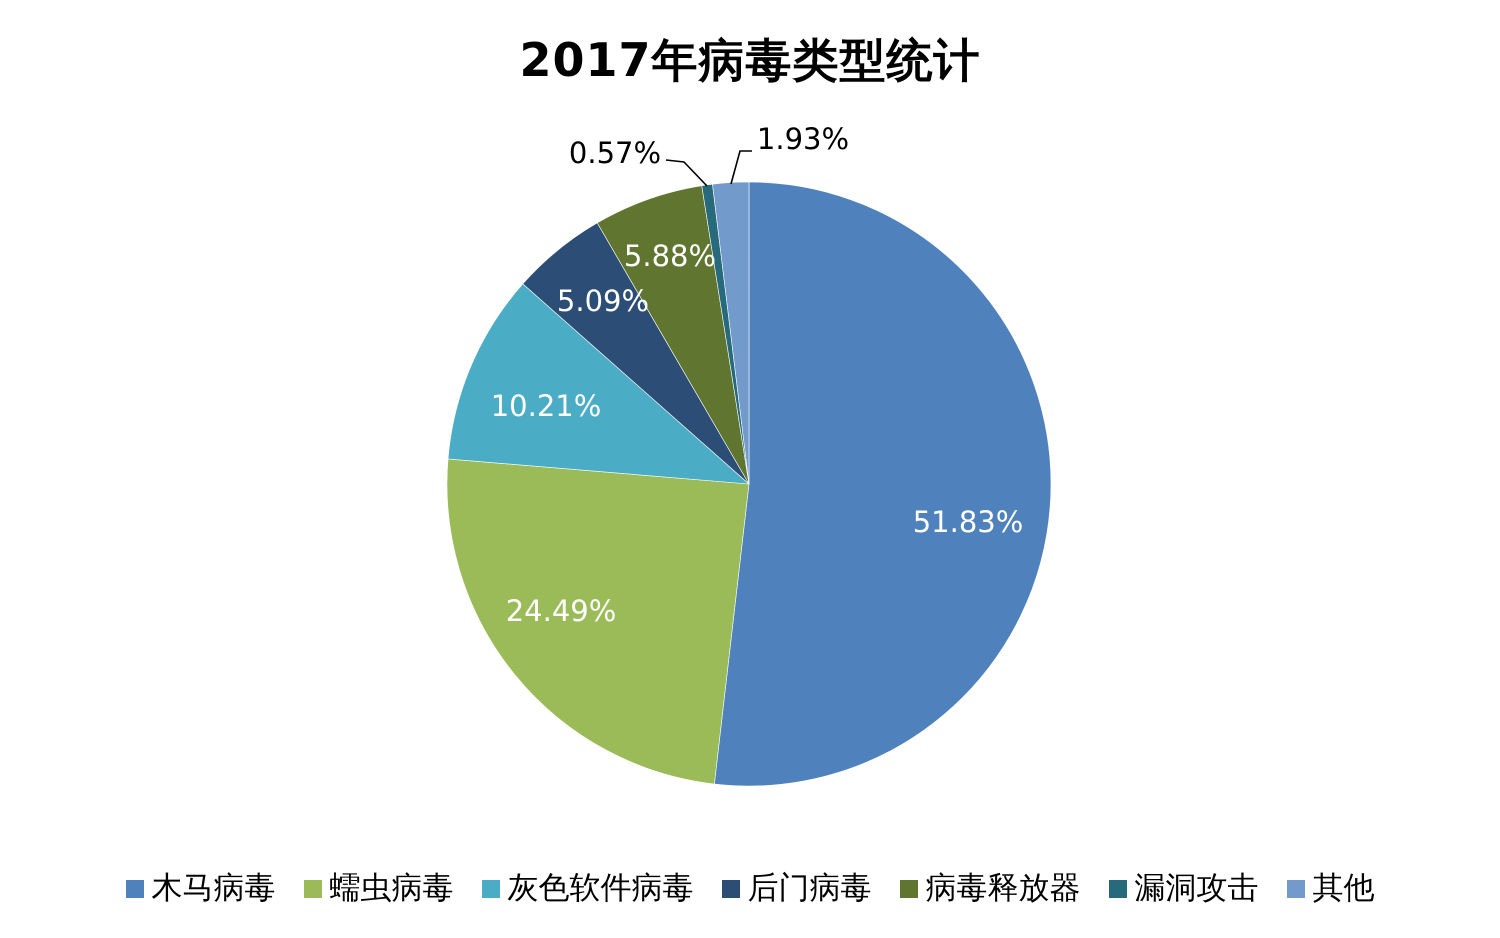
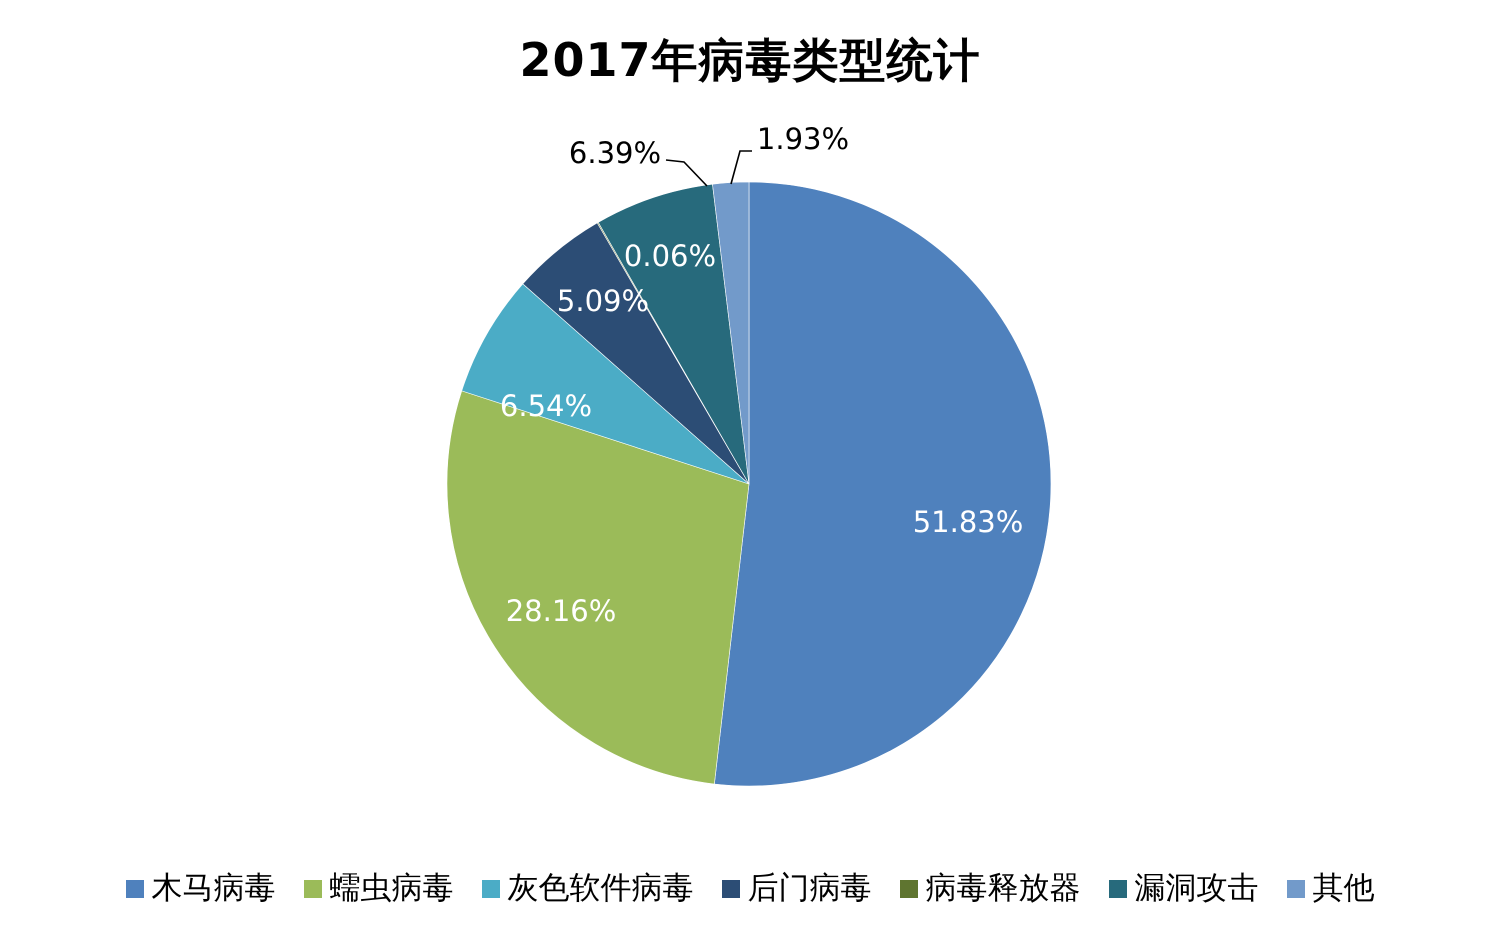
蠕虫病毒: 24.49% -> 28.16%
灰色软件病毒: 10.21% -> 6.54%
病毒释放器: 5.88% -> 0.06%
漏洞攻击: 0.57% -> 6.39%
